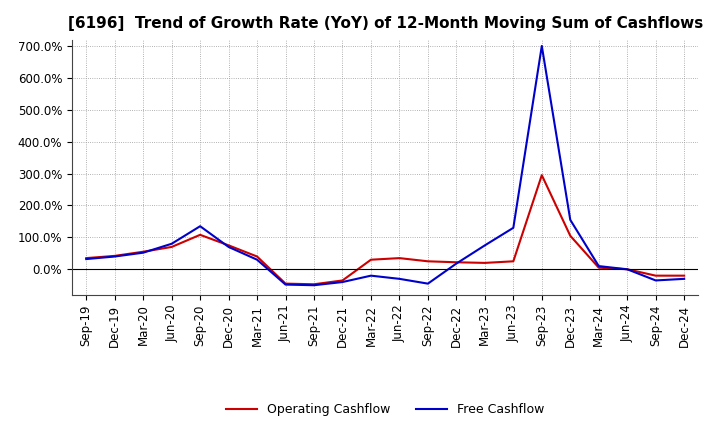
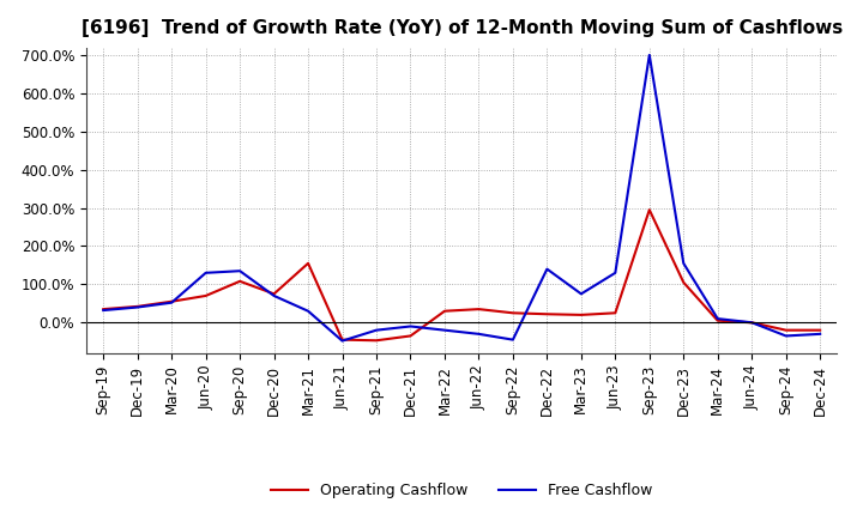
Free Cashflow/Jun-20: 80% -> 130%
Operating Cashflow/Mar-21: 40% -> 155%
Free Cashflow/Sep-21: -50% -> -20%
Free Cashflow/Dec-21: -40% -> -10%
Free Cashflow/Dec-22: 18% -> 140%
